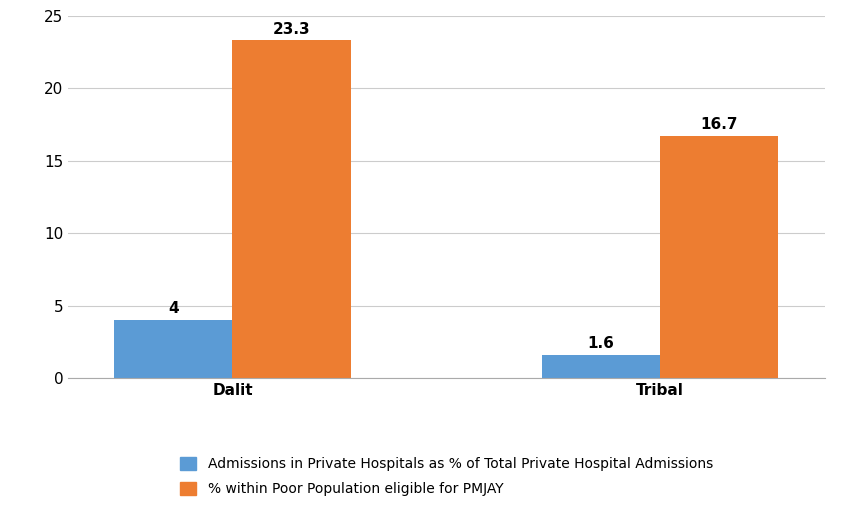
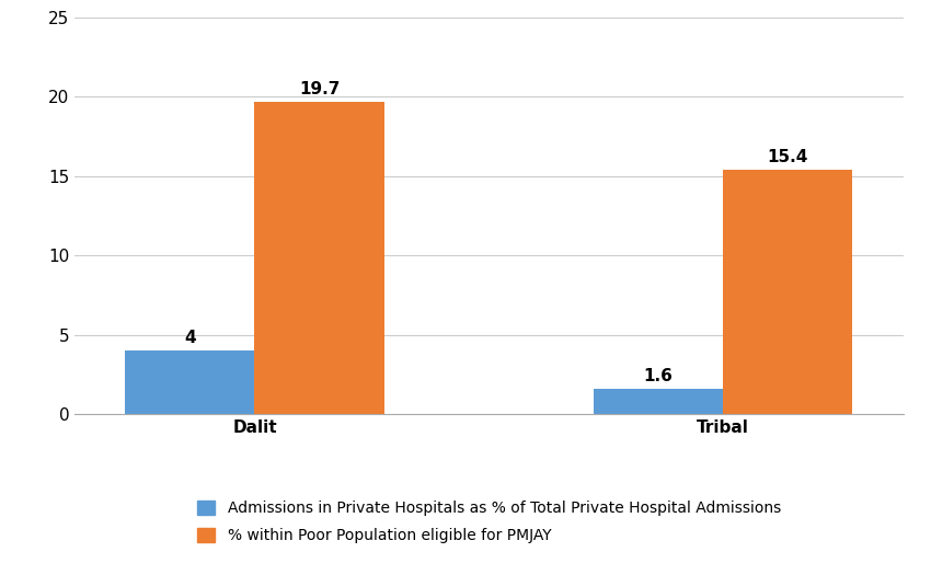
% within Poor Population eligible for PMJAY/Dalit: 23.3 -> 19.7
% within Poor Population eligible for PMJAY/Tribal: 16.7 -> 15.4
